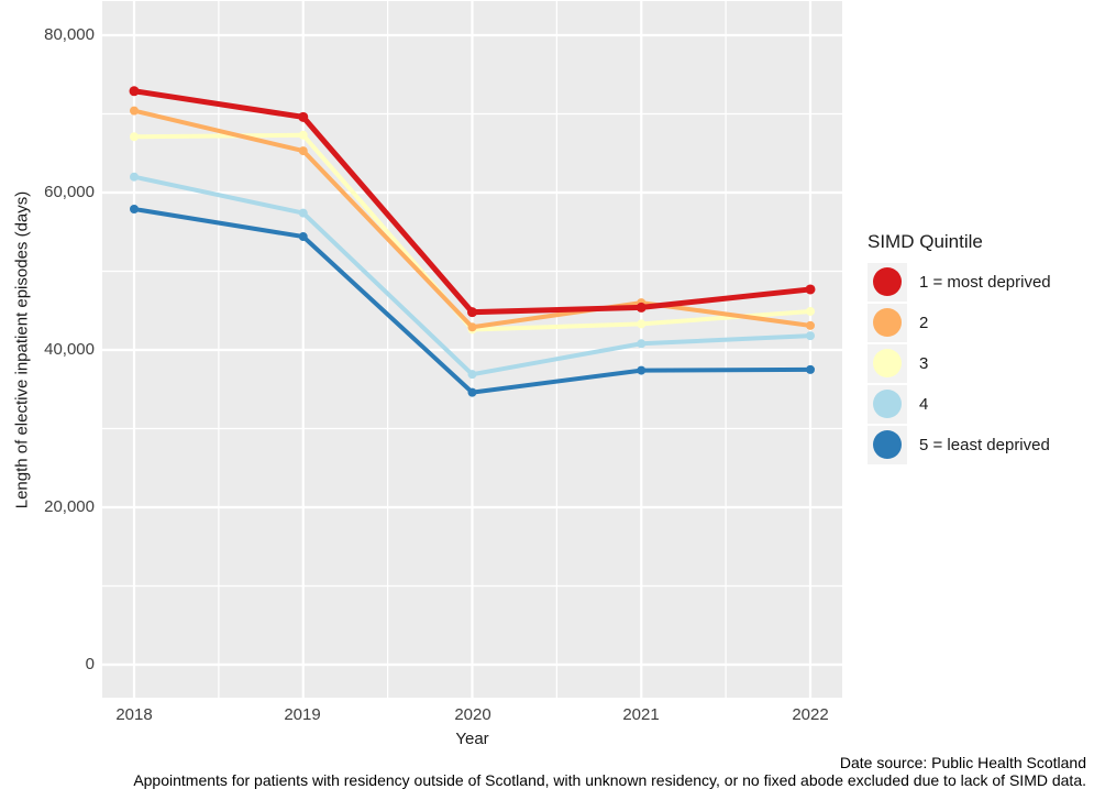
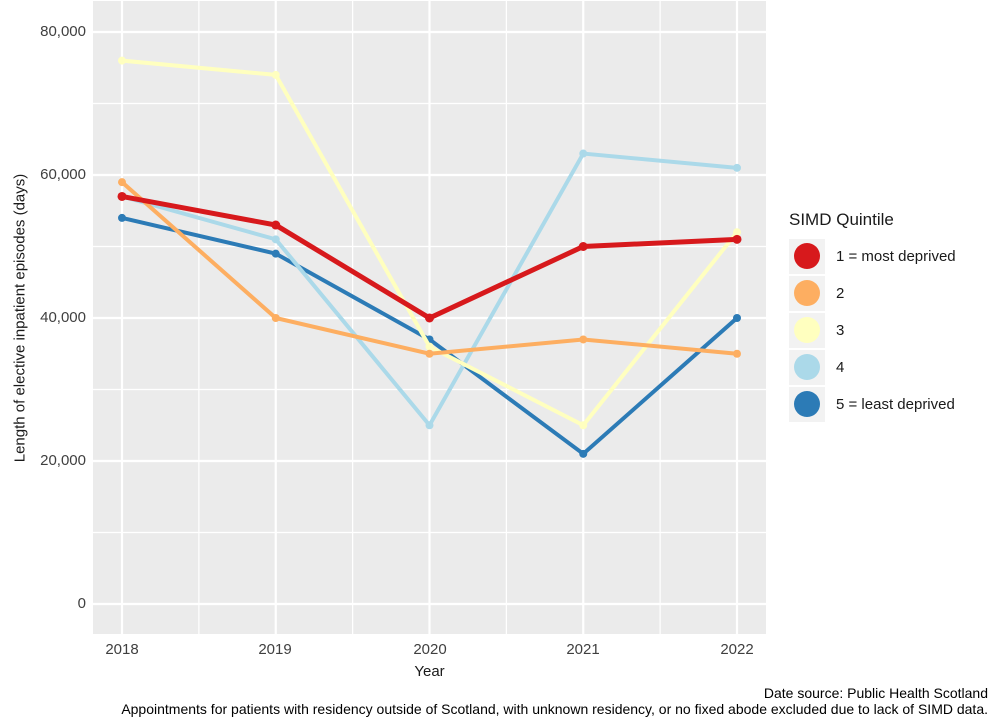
1 = most deprived/2018: 73000 -> 57000
2/2018: 70000 -> 59000
3/2018: 67000 -> 76000
4/2018: 62000 -> 57000
5 = least deprived/2018: 58000 -> 54000
1 = most deprived/2019: 70000 -> 53000
2/2019: 65000 -> 40000
3/2019: 67000 -> 74000
4/2019: 57000 -> 51000
5 = least deprived/2019: 54000 -> 49000
1 = most deprived/2020: 45000 -> 40000
2/2020: 43000 -> 35000
3/2020: 43000 -> 36000
4/2020: 37000 -> 25000
5 = least deprived/2020: 35000 -> 37000
1 = most deprived/2021: 45000 -> 50000
2/2021: 46000 -> 37000
3/2021: 43000 -> 25000
4/2021: 41000 -> 63000
5 = least deprived/2021: 37000 -> 21000
1 = most deprived/2022: 48000 -> 51000
2/2022: 43000 -> 35000
3/2022: 45000 -> 52000
4/2022: 42000 -> 61000
5 = least deprived/2022: 38000 -> 40000
